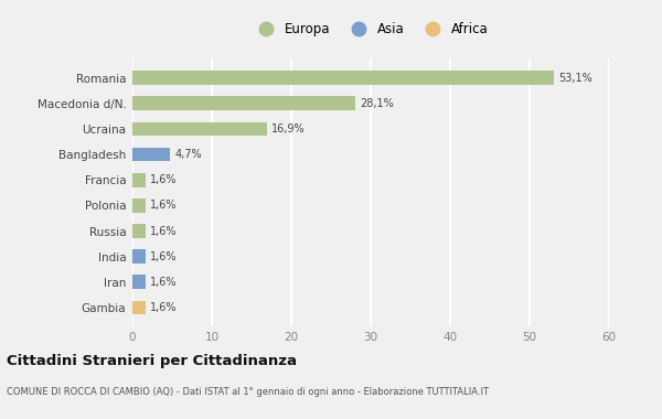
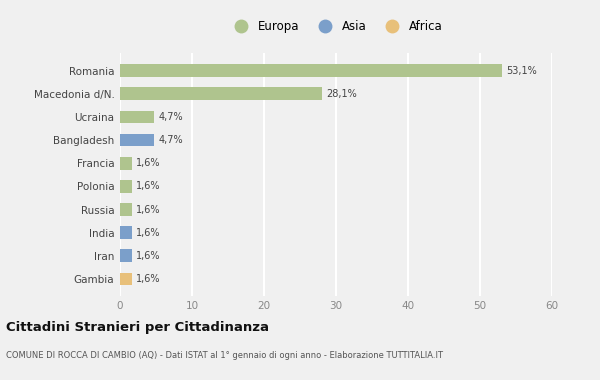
Ucraina: 16,9% -> 4,7%
